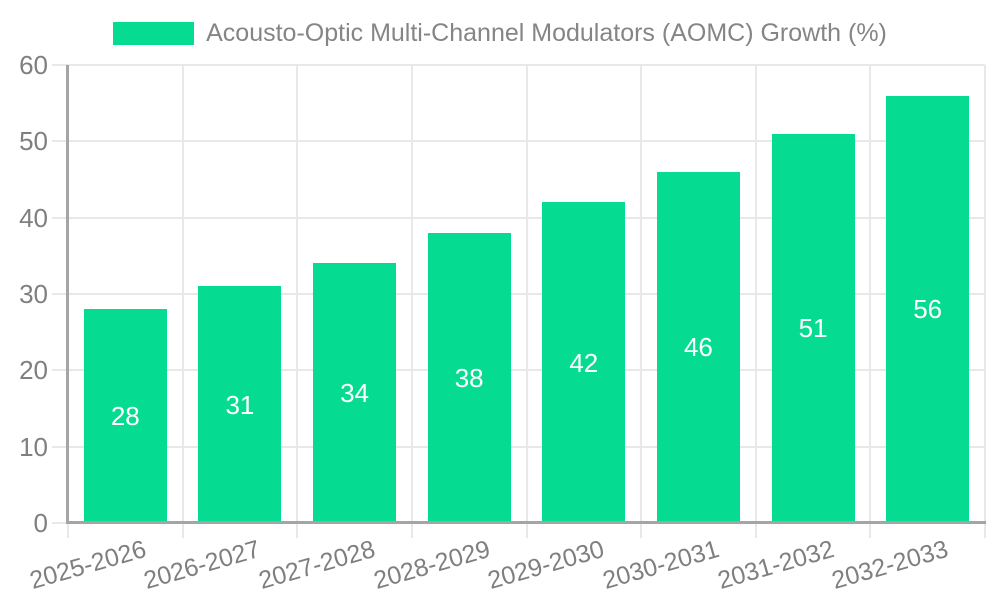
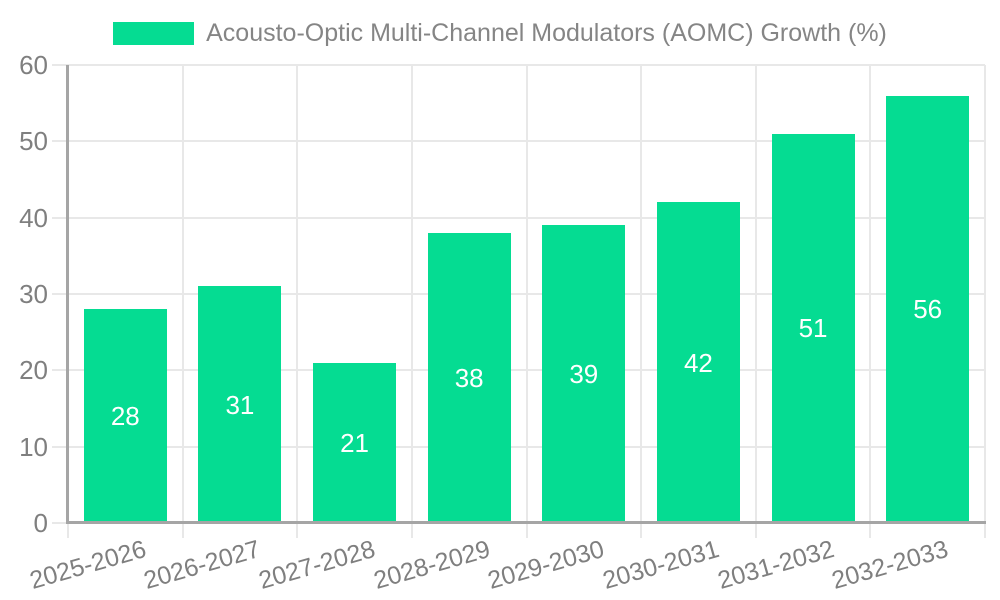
2027-2028: 34 -> 21
2029-2030: 42 -> 39
2030-2031: 46 -> 42
